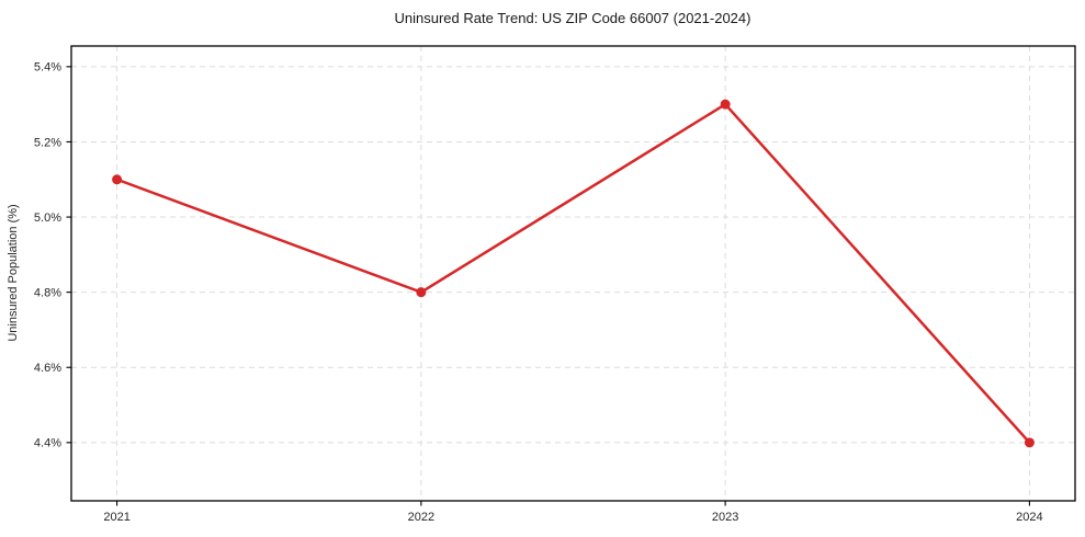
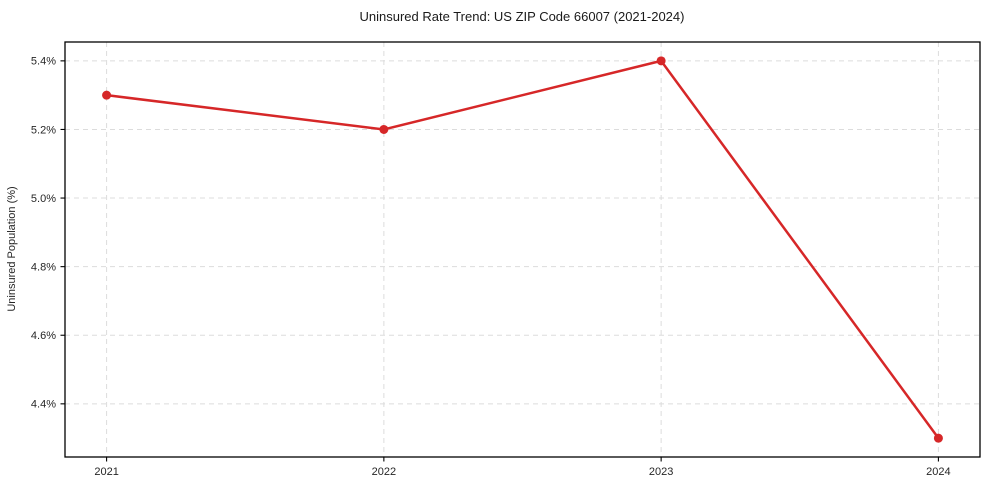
2021: 5.1% -> 5.3%
2022: 4.8% -> 5.2%
2023: 5.3% -> 5.4%
2024: 4.4% -> 4.3%
